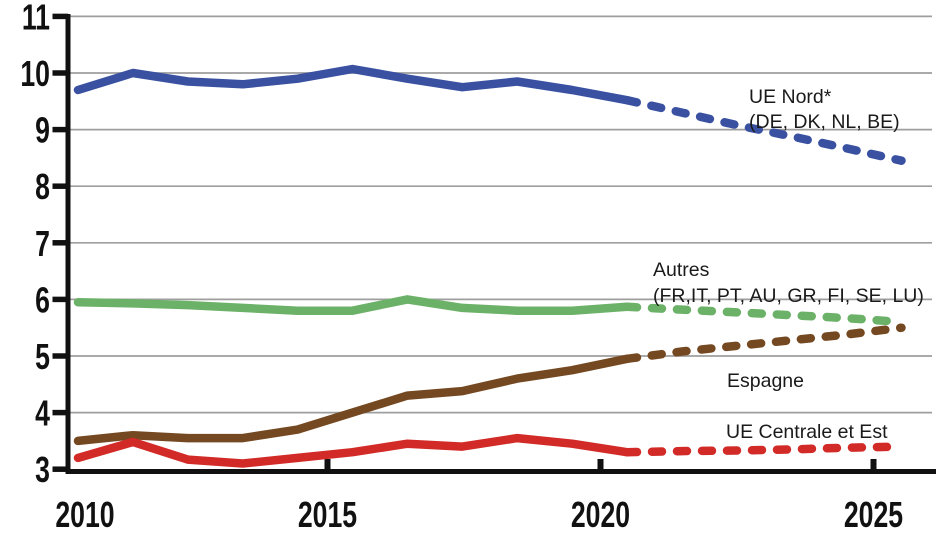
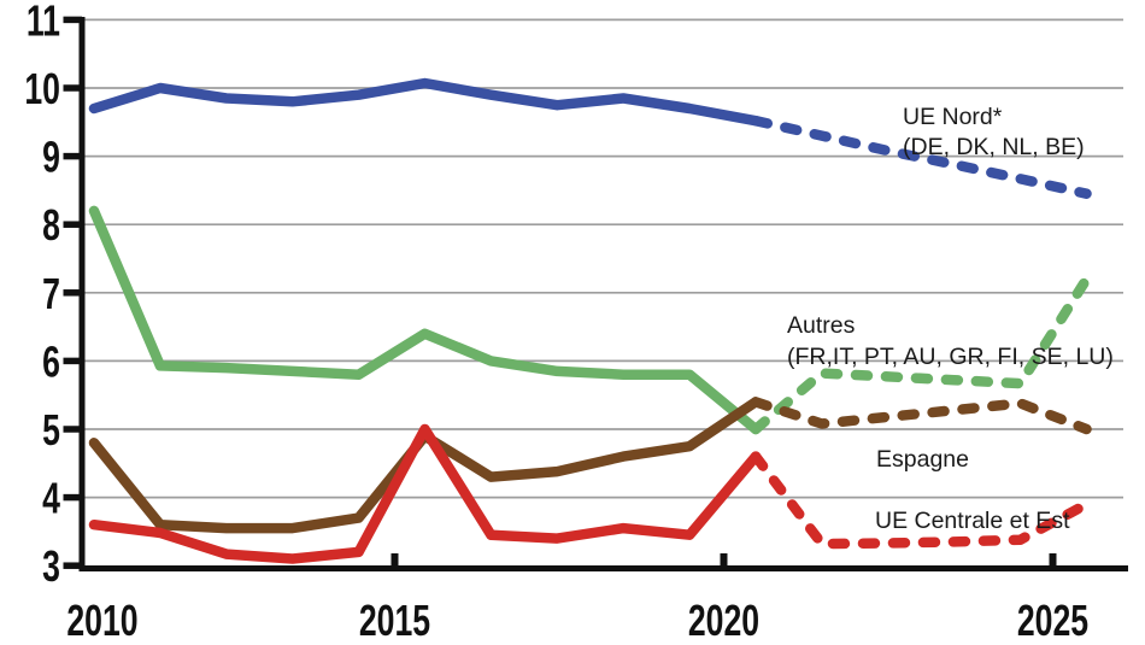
Autres (FR,IT, PT, AU, GR, FI, SE, LU)/2010: 6.0 -> 8.2
Espagne/2010: 3.5 -> 4.8
UE Centrale et Est/2010: 3.2 -> 3.6
Autres (FR,IT, PT, AU, GR, FI, SE, LU)/2015: 5.8 -> 6.4
Espagne/2015: 4.0 -> 4.9
UE Centrale et Est/2015: 3.3 -> 5.0
Autres (FR,IT, PT, AU, GR, FI, SE, LU)/2020: 5.9 -> 5.0
Espagne/2020: 5.0 -> 5.4
UE Centrale et Est/2020: 3.3 -> 4.6
Autres (FR,IT, PT, AU, GR, FI, SE, LU)/2025: 5.6 -> 7.2
Espagne/2025: 5.5 -> 5.0
UE Centrale et Est/2025: 3.4 -> 3.9
